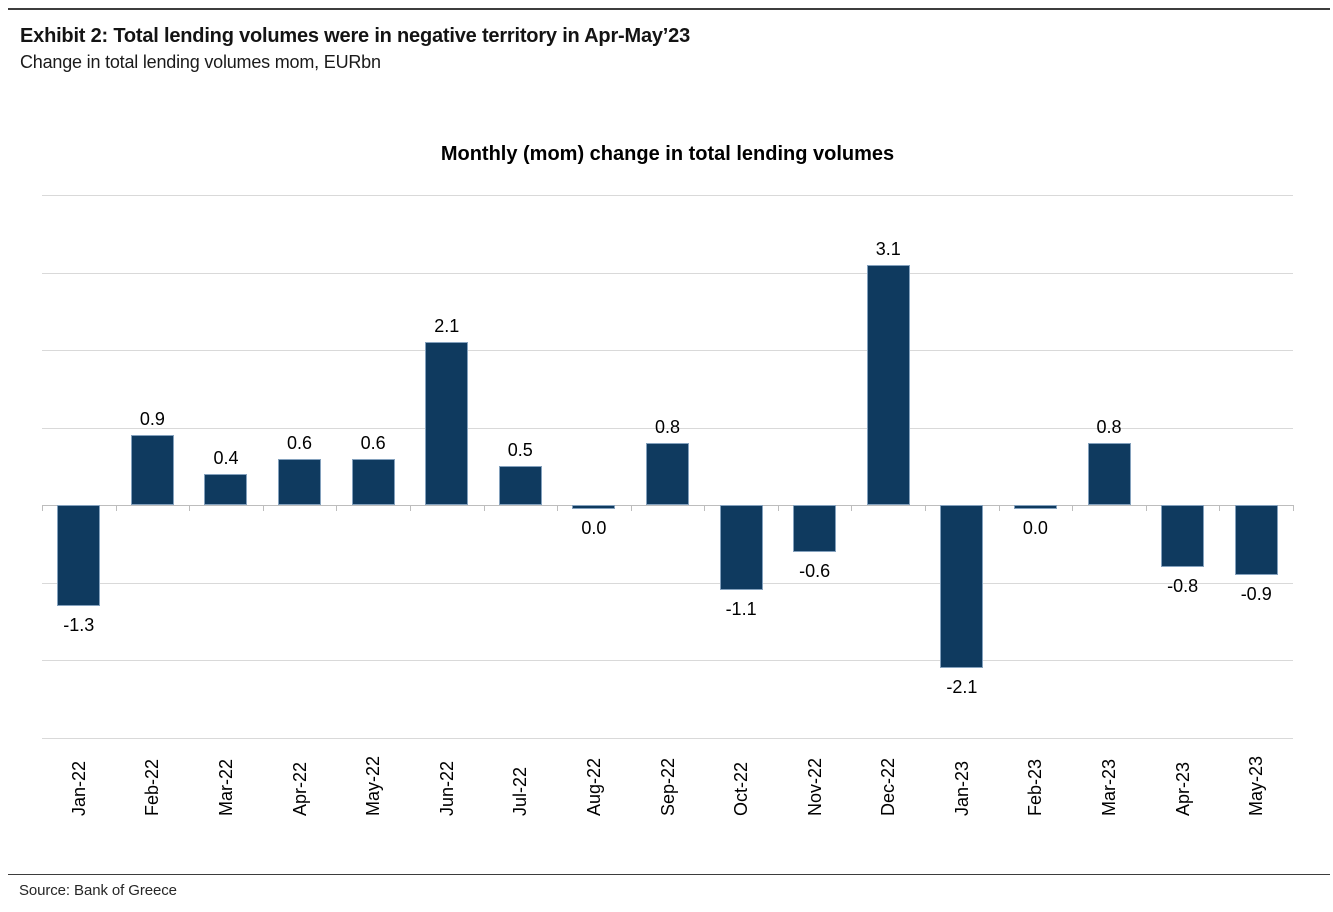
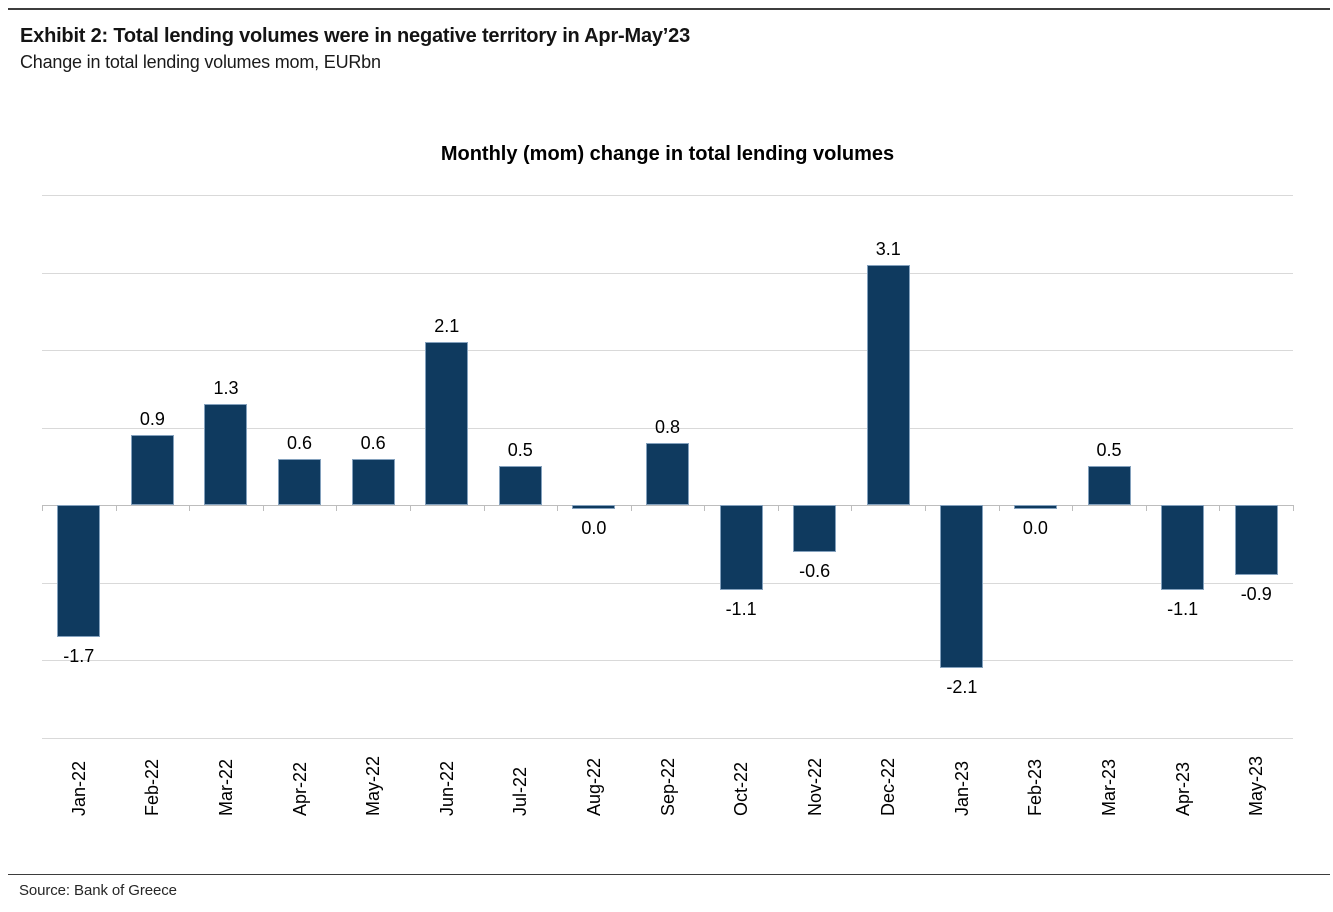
Jan-22: -1.3 -> -1.7
Mar-22: 0.4 -> 1.3
Mar-23: 0.8 -> 0.5
Apr-23: -0.8 -> -1.1
